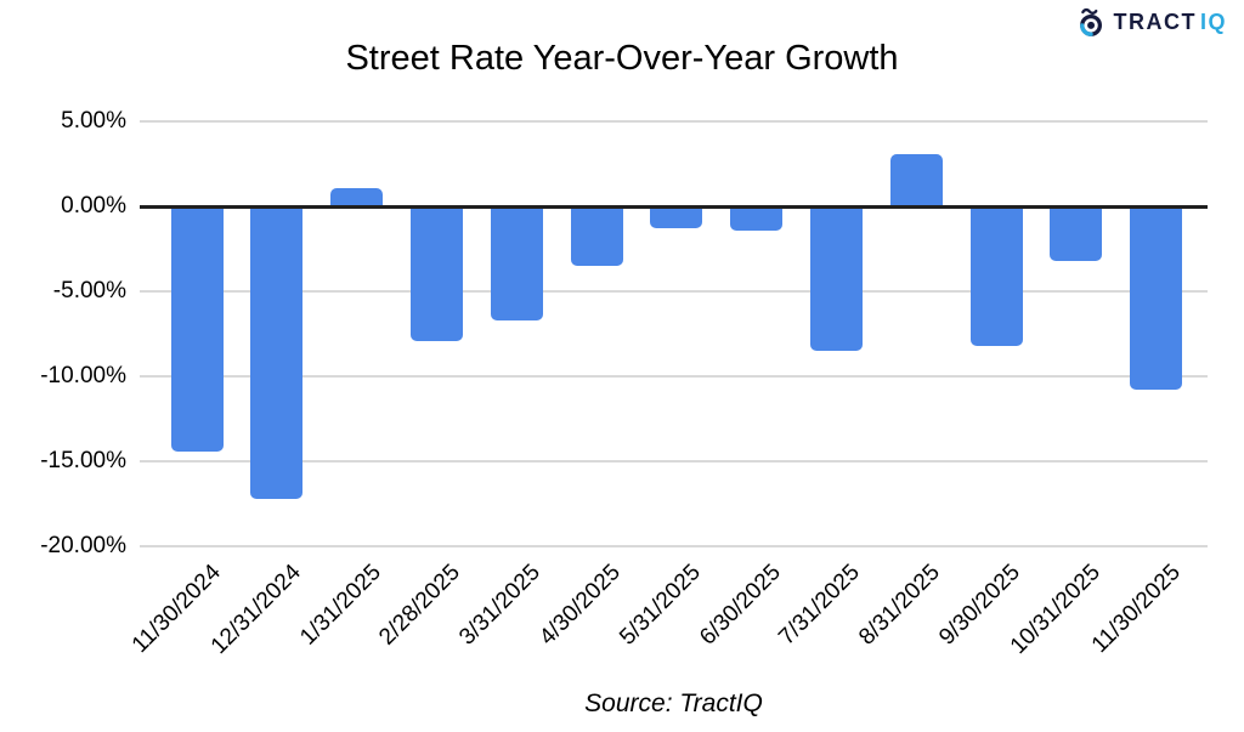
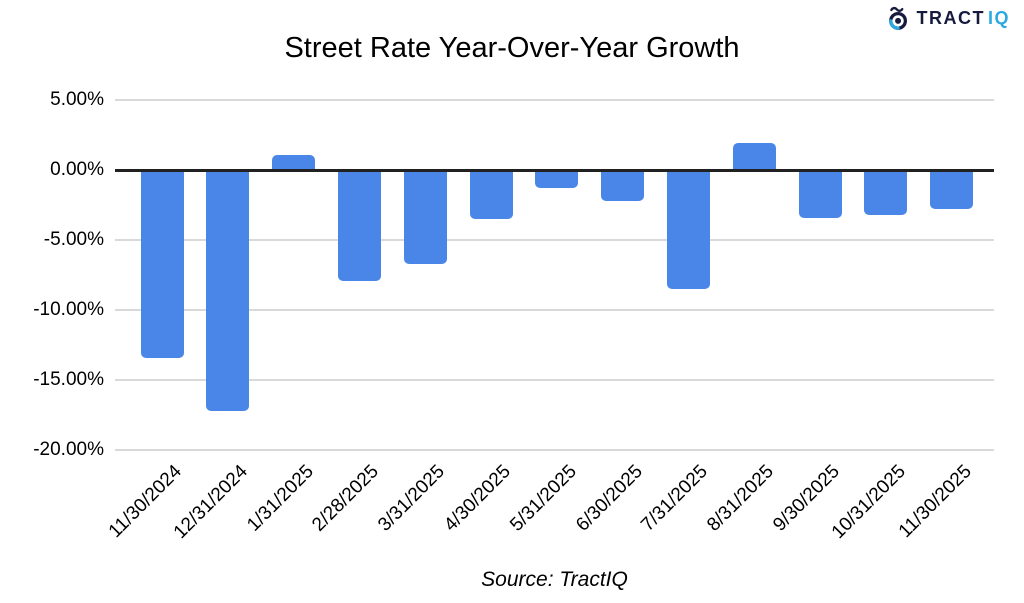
11/30/2024: -14.4% -> -13.4%
6/30/2025: -1.4% -> -2.2%
8/31/2025: 3.1% -> 1.9%
9/30/2025: -8.2% -> -3.4%
11/30/2025: -10.8% -> -2.8%
